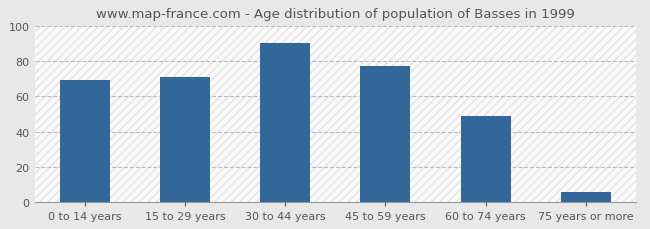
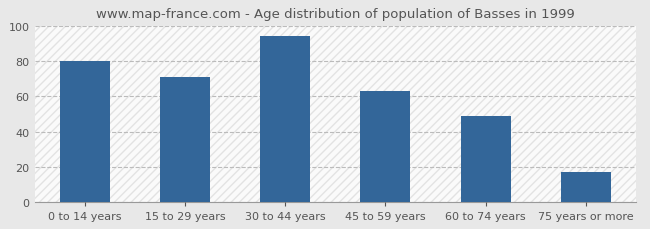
0 to 14 years: 69 -> 80
30 to 44 years: 90 -> 94
45 to 59 years: 77 -> 63
75 years or more: 6 -> 17
